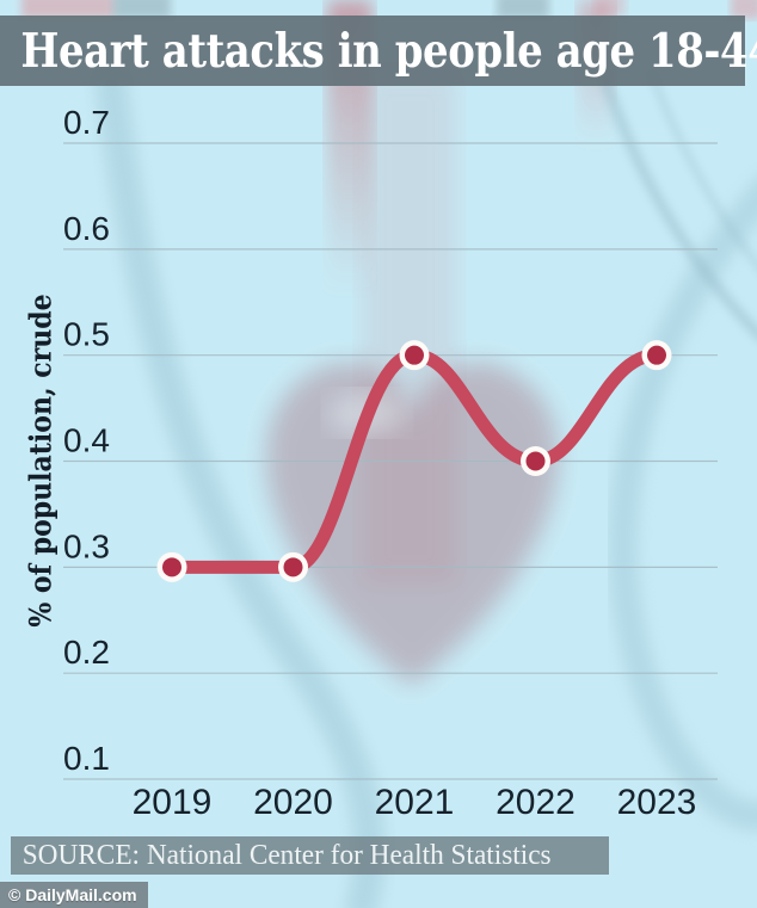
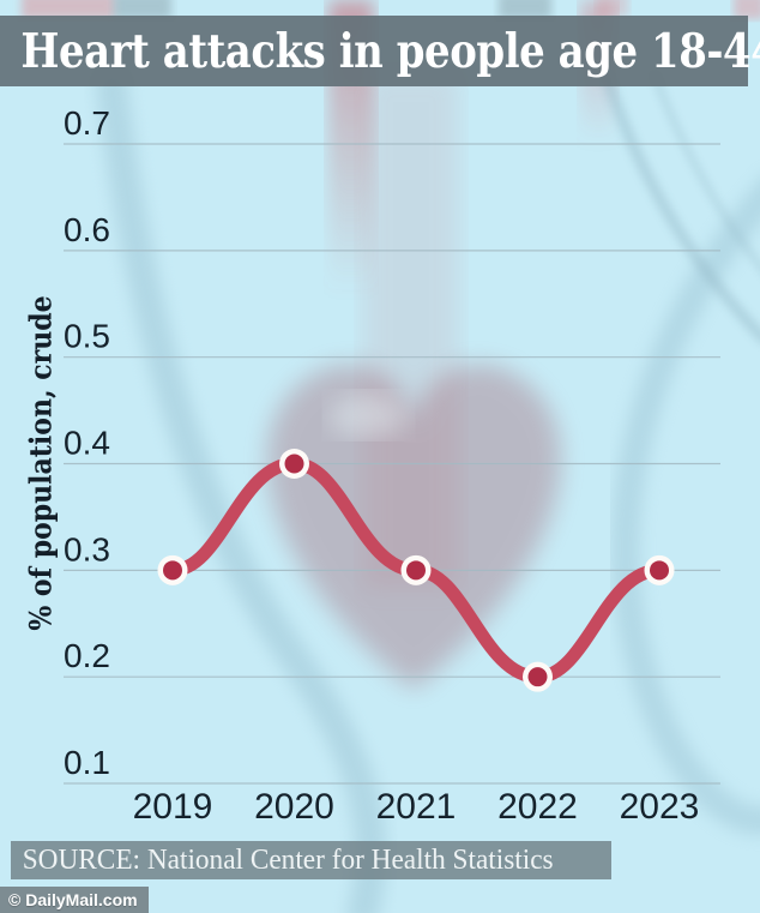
2020: 0.3 -> 0.4
2021: 0.5 -> 0.3
2022: 0.4 -> 0.2
2023: 0.5 -> 0.3
